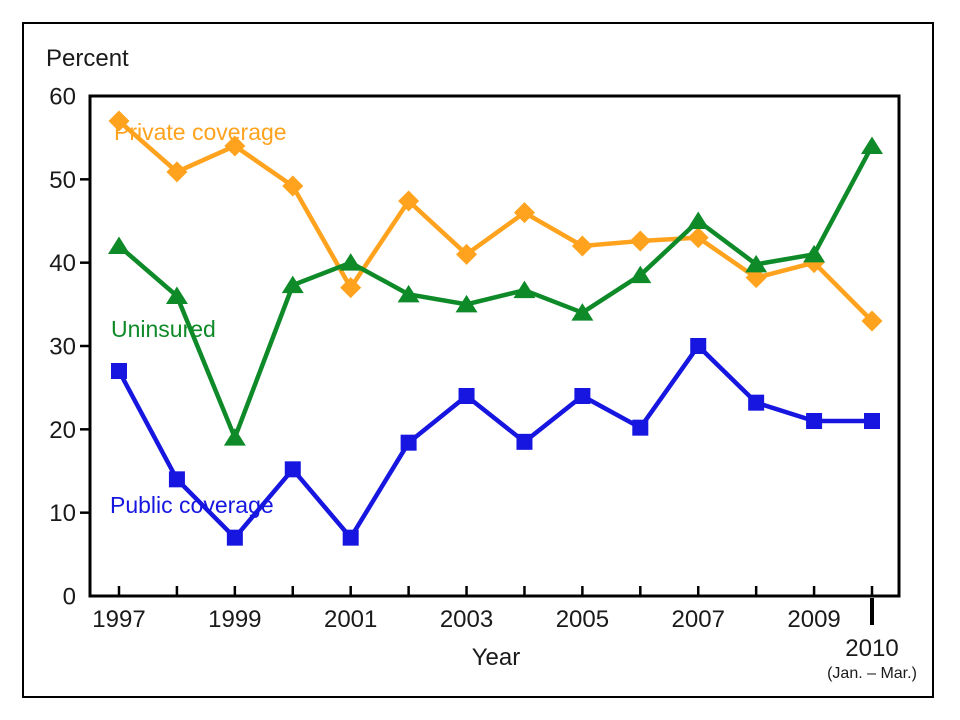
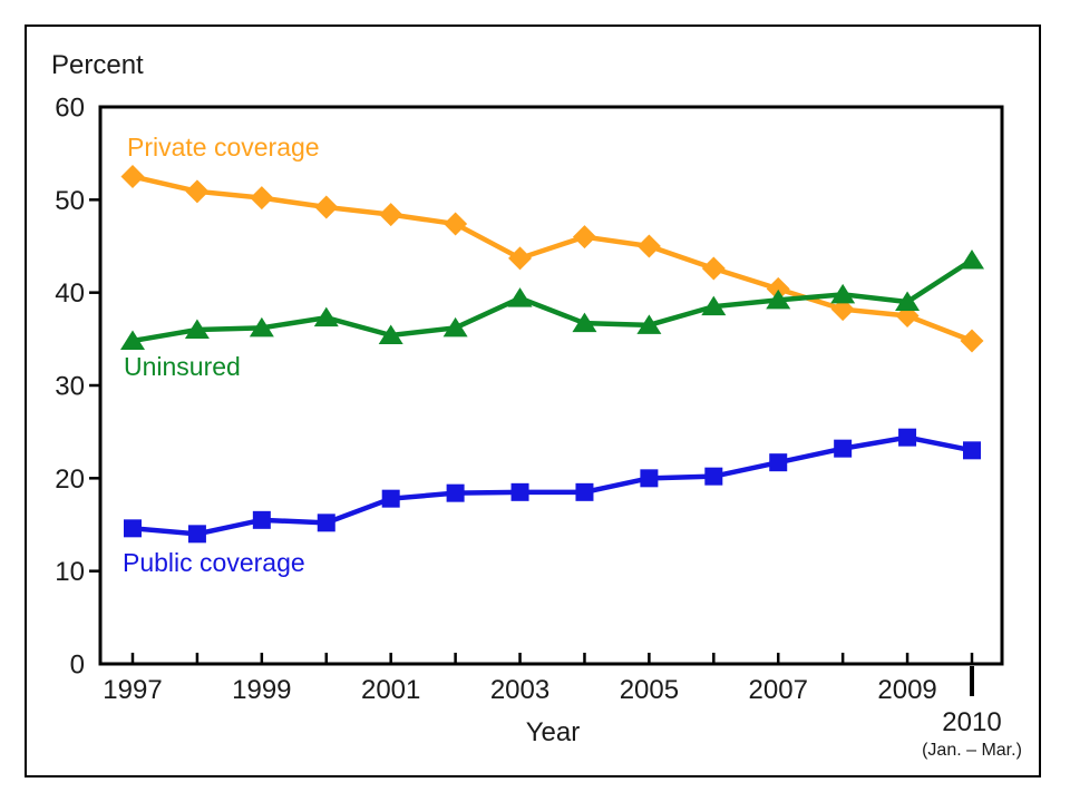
Private coverage/1997: 57 -> 52
Uninsured/1997: 42 -> 35
Public coverage/1997: 27 -> 15
Private coverage/1999: 54 -> 50
Uninsured/1999: 19 -> 36
Public coverage/1999: 7 -> 16
Private coverage/2001: 37 -> 48
Uninsured/2001: 40 -> 35
Public coverage/2001: 7 -> 18
Private coverage/2003: 41 -> 44
Uninsured/2003: 35 -> 39
Public coverage/2003: 24 -> 18
Private coverage/2005: 42 -> 45
Uninsured/2005: 34 -> 36
Public coverage/2005: 24 -> 20
Private coverage/2007: 43 -> 40
Uninsured/2007: 45 -> 39
Public coverage/2007: 30 -> 22
Private coverage/2009: 40 -> 38
Uninsured/2009: 41 -> 39
Public coverage/2009: 21 -> 24
Private coverage/2010: 33 -> 35
Uninsured/2010: 54 -> 44
Public coverage/2010: 21 -> 23
